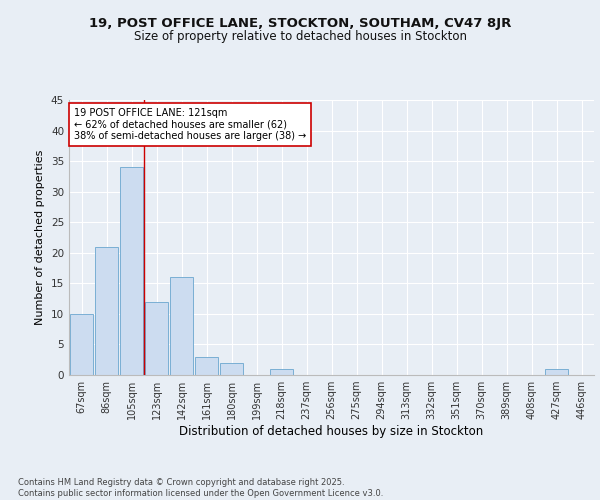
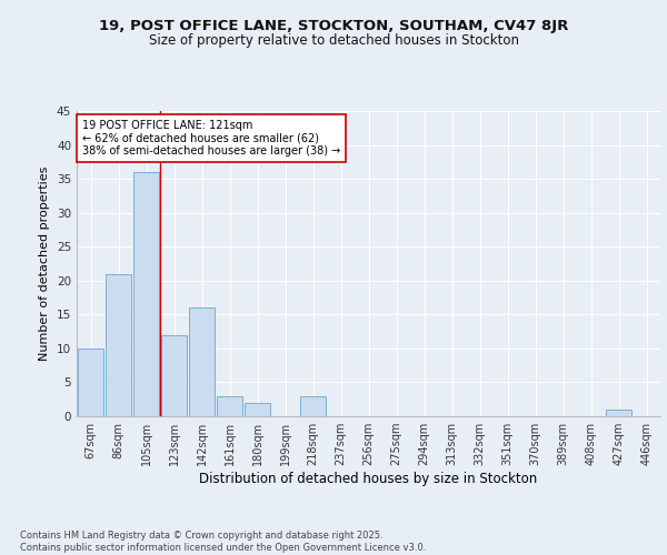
105sqm: 34 -> 36
218sqm: 1 -> 3
